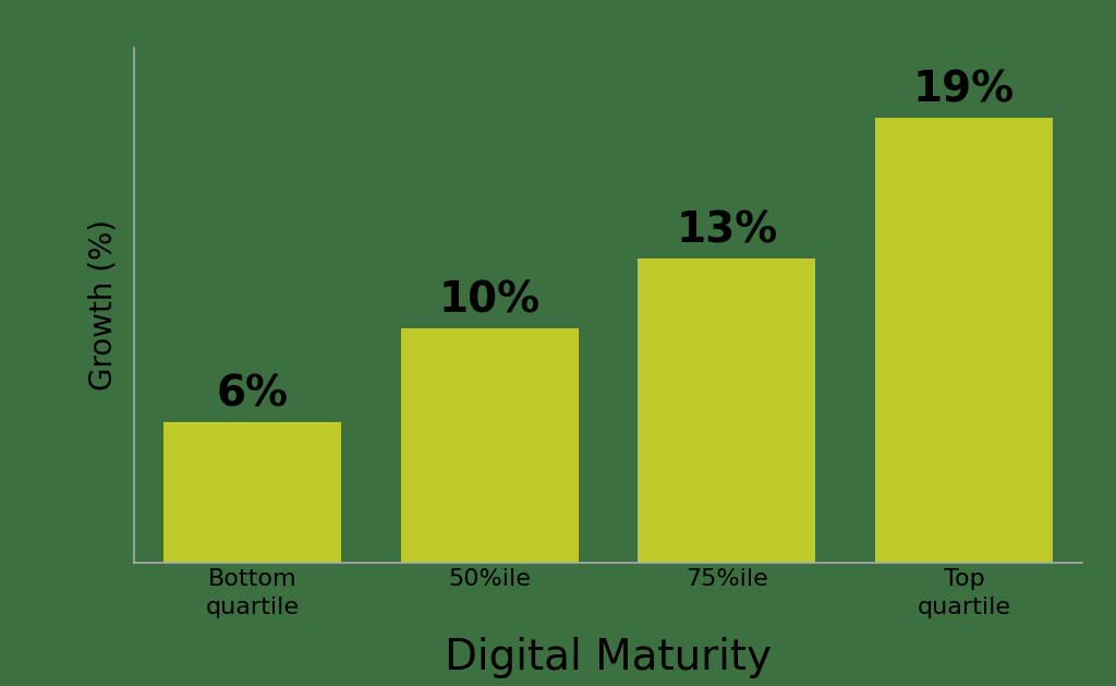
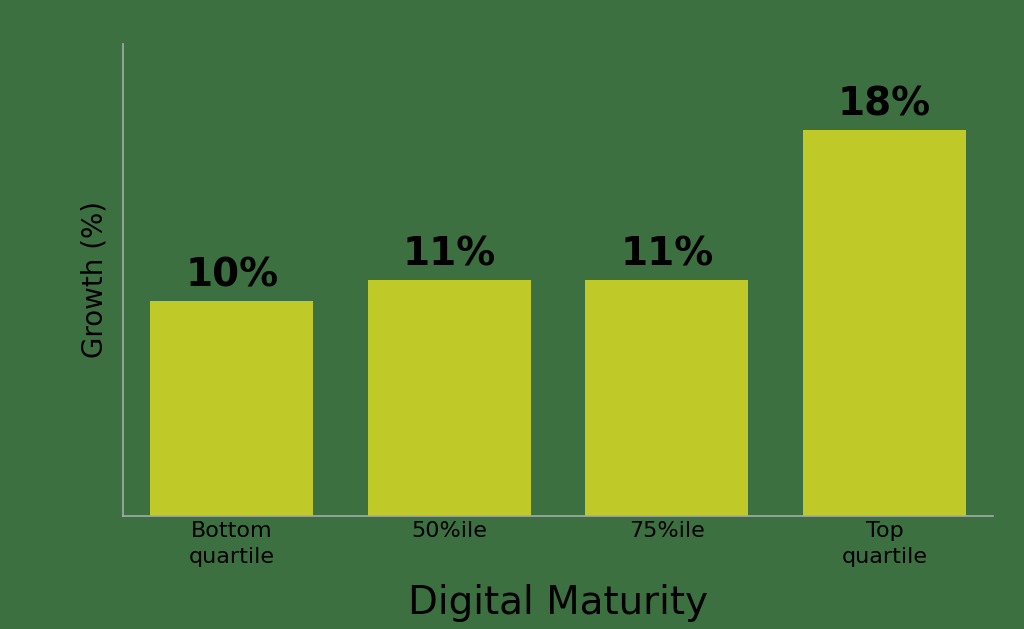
Bottom quartile: 6% -> 10%
50%ile: 10% -> 11%
75%ile: 13% -> 11%
Top quartile: 19% -> 18%
